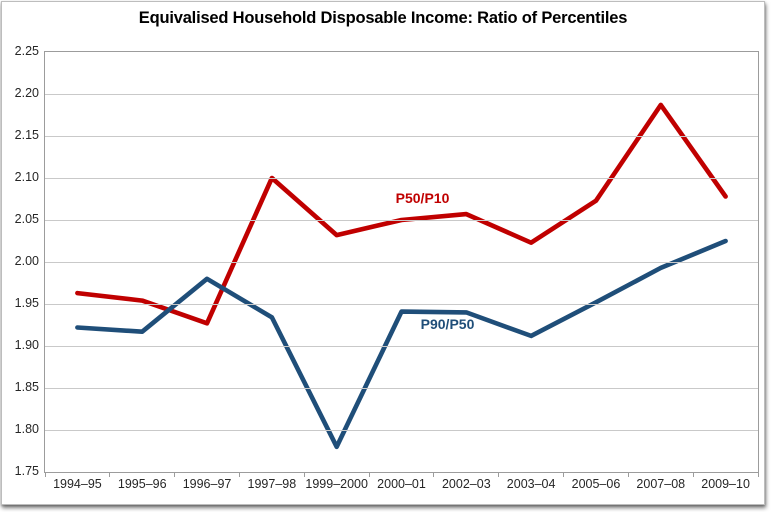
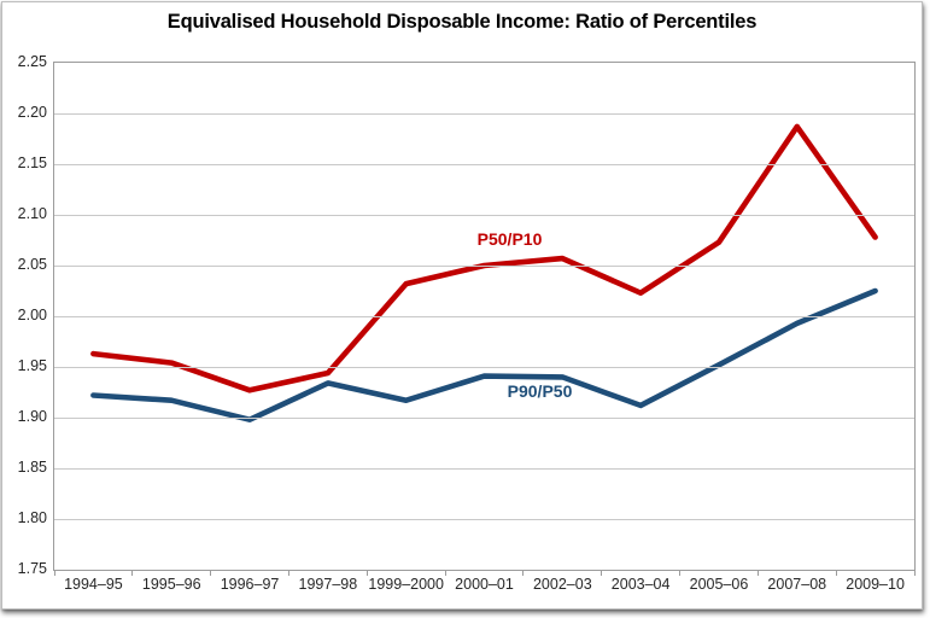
P90/P50/1996–97: 1.98 -> 1.90
P50/P10/1997–98: 2.10 -> 1.94
P90/P50/1999–2000: 1.78 -> 1.92
